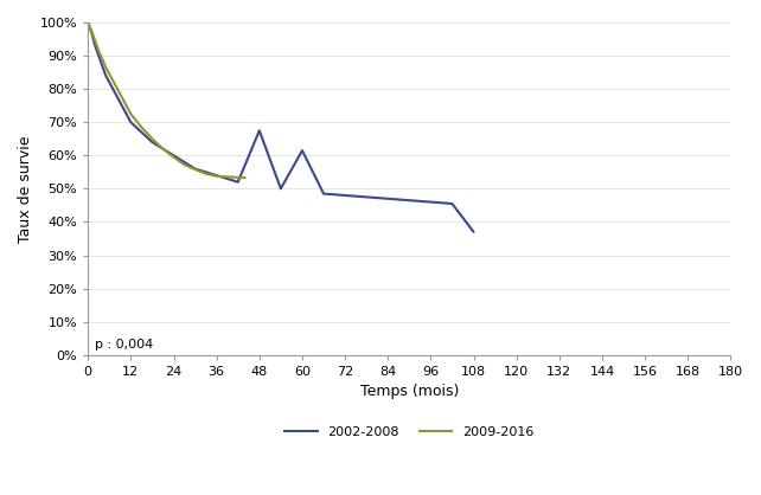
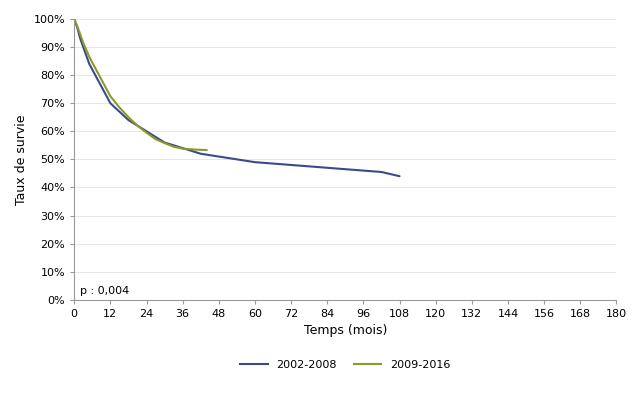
2002-2008/48: 67.5% -> 51.0%
2002-2008/60: 61.5% -> 49.0%
2002-2008/108: 37.0% -> 44.0%
